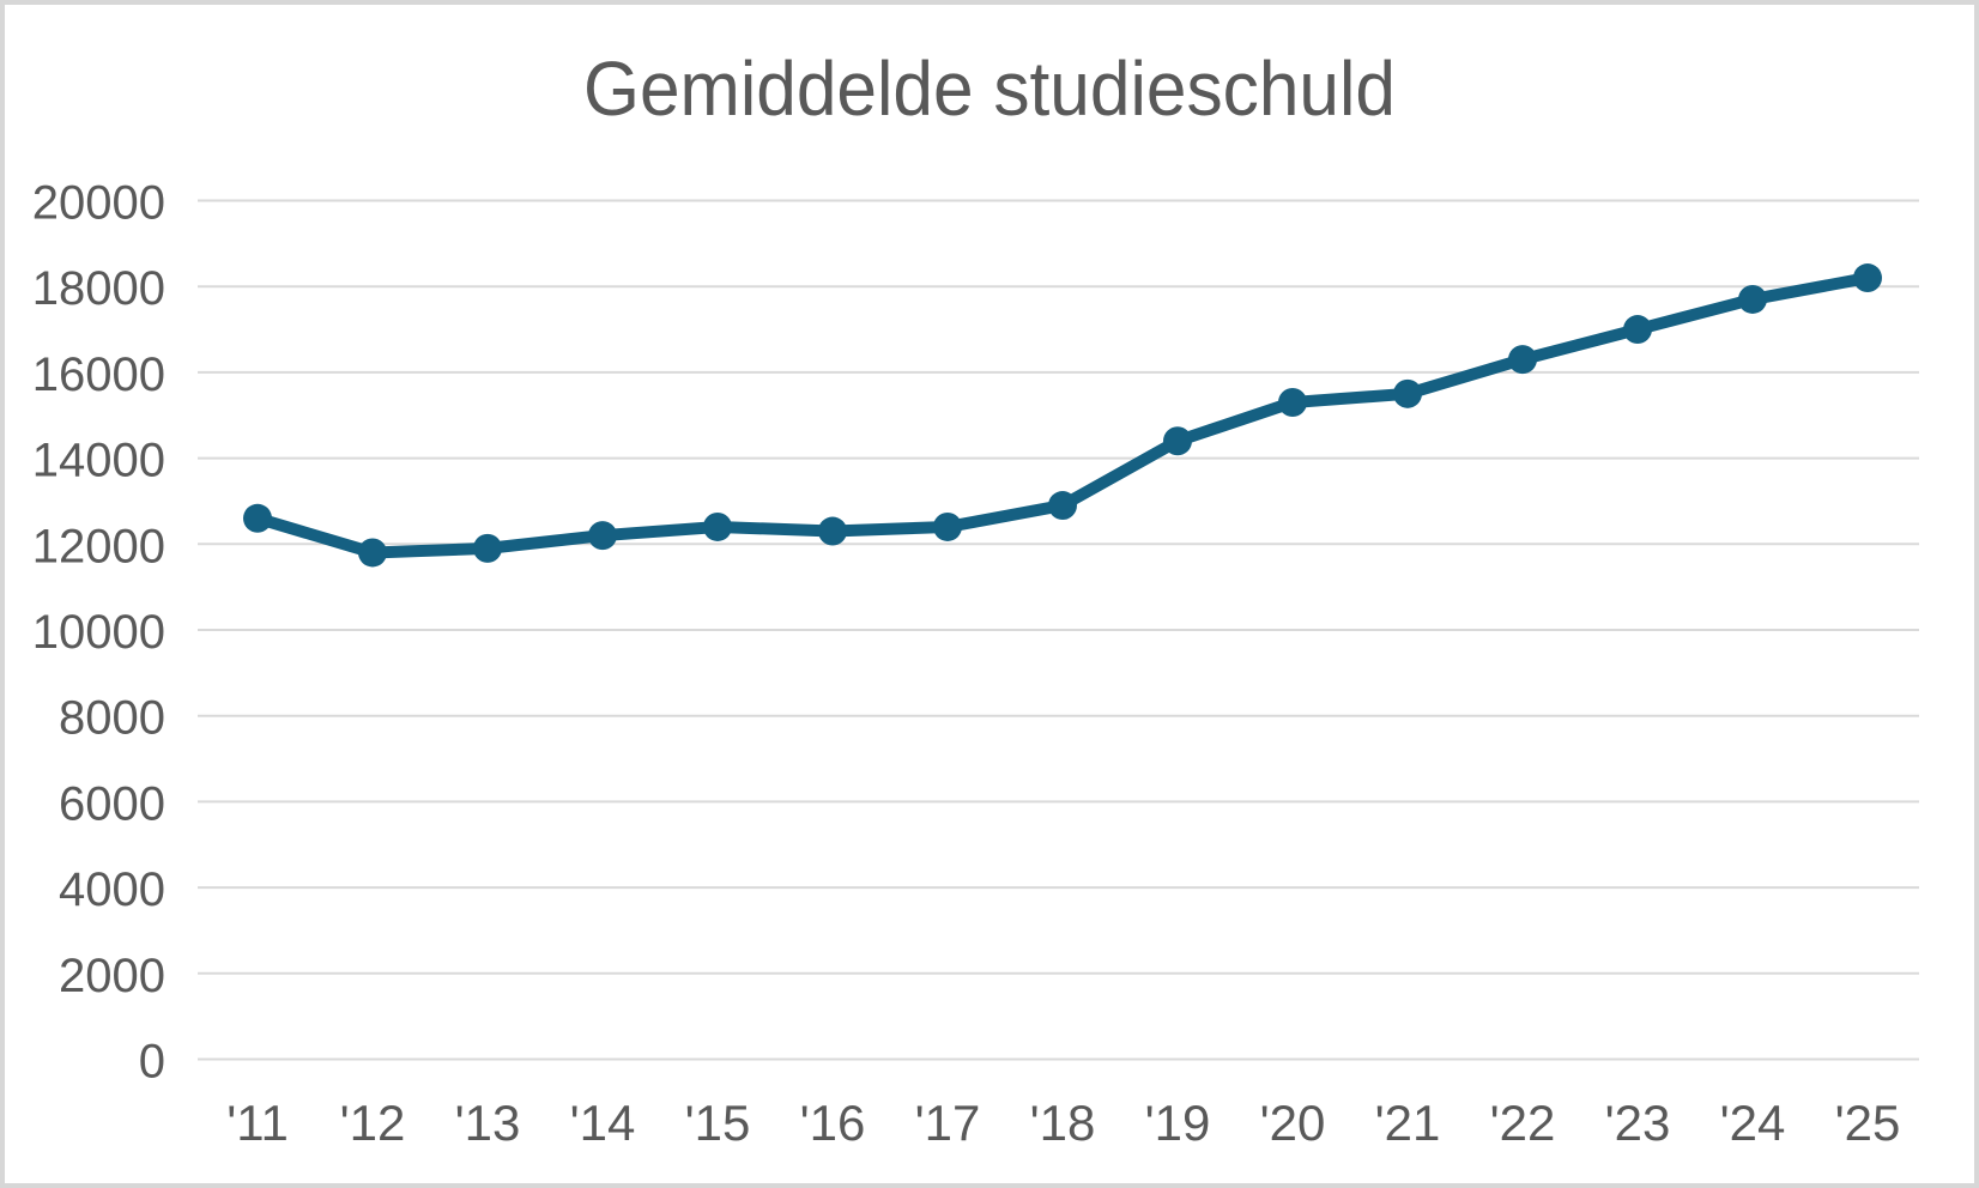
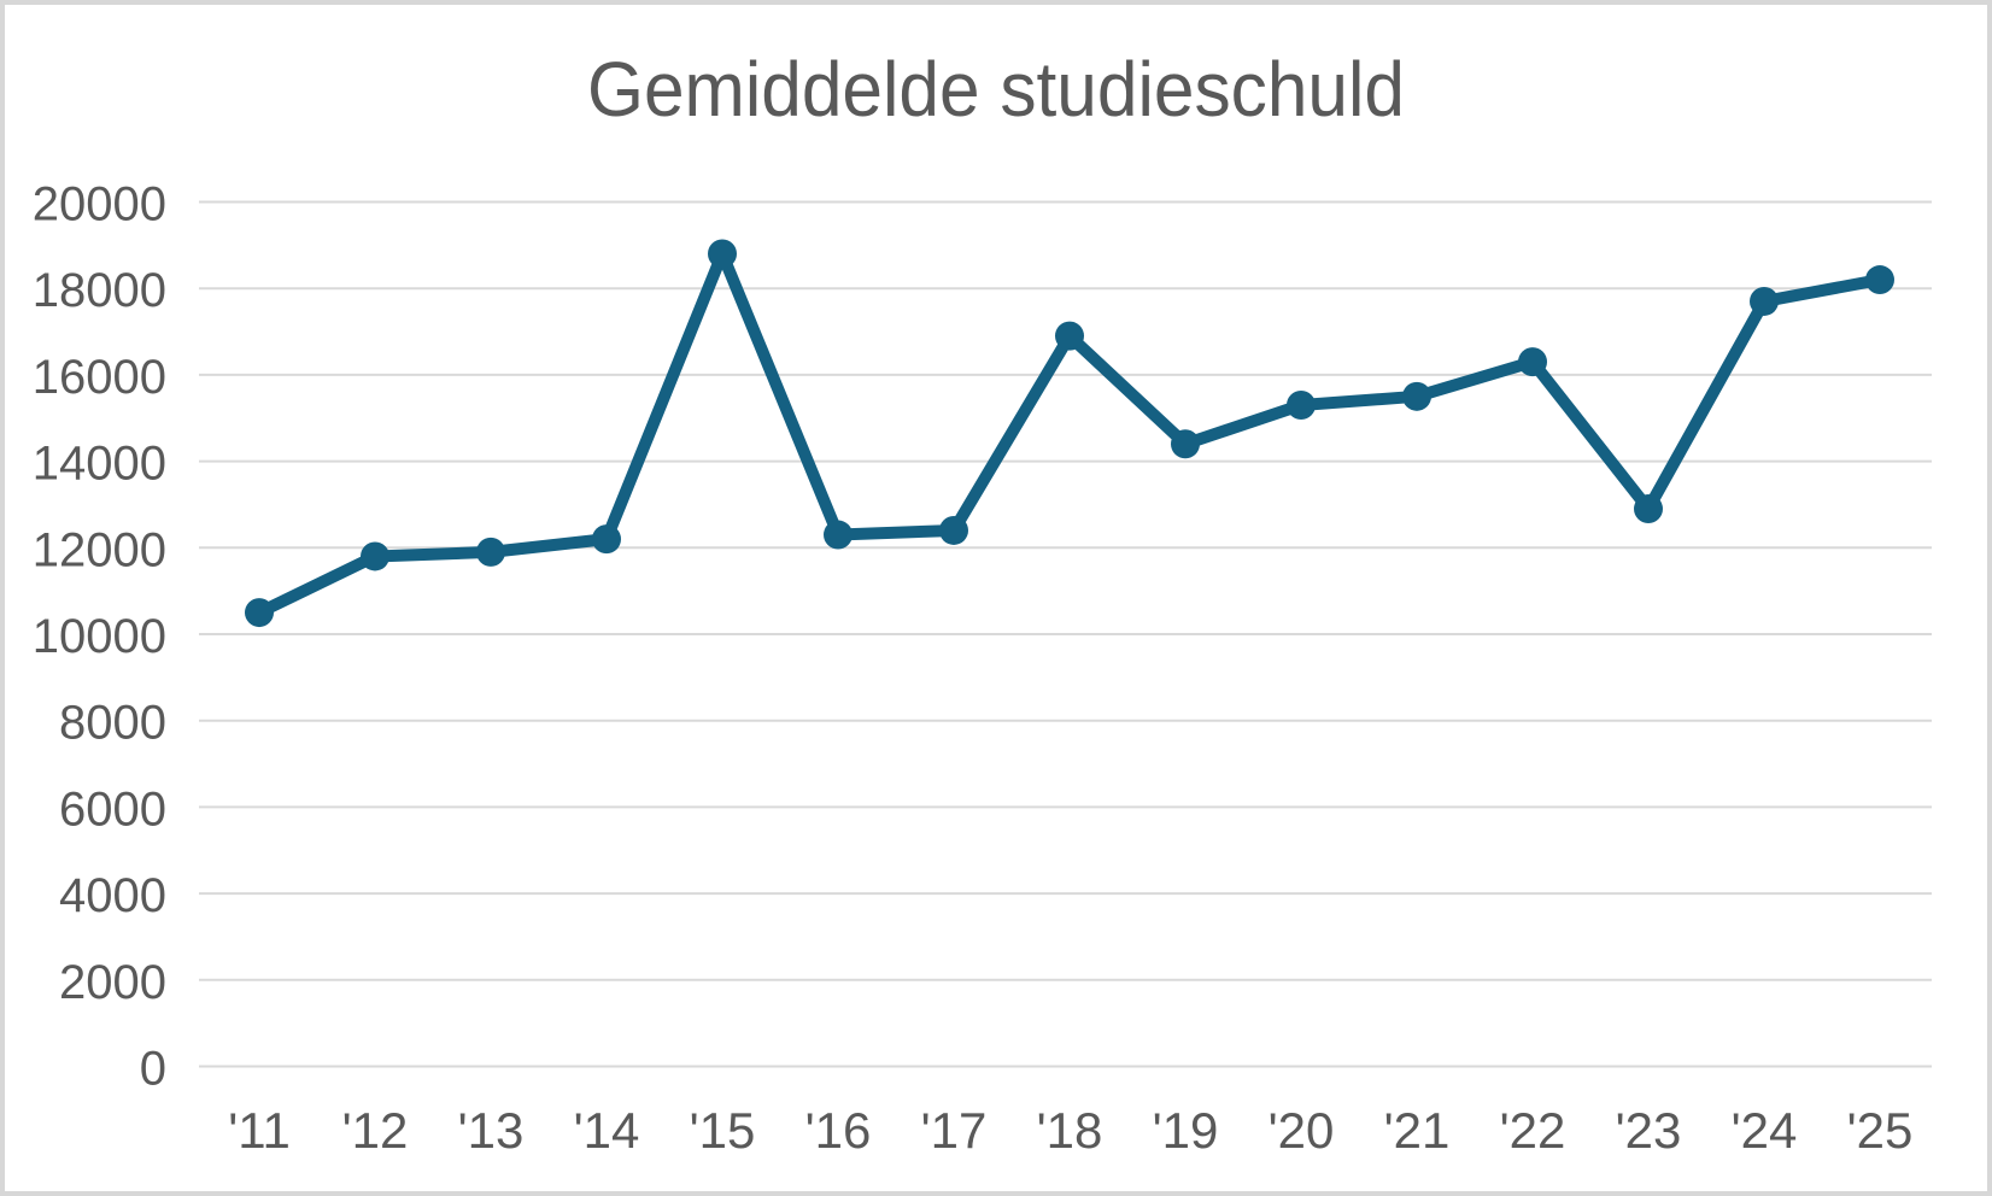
'11: 12600 -> 10500
'15: 12400 -> 18800
'18: 12900 -> 16900
'23: 17000 -> 12900
